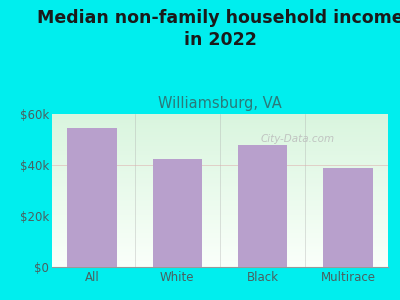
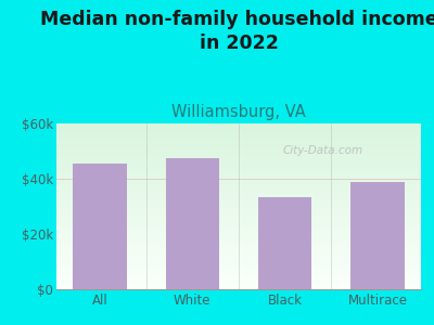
All: $54.5k -> $45.5k
White: $42.5k -> $47.5k
Black: $48.0k -> $33.5k
